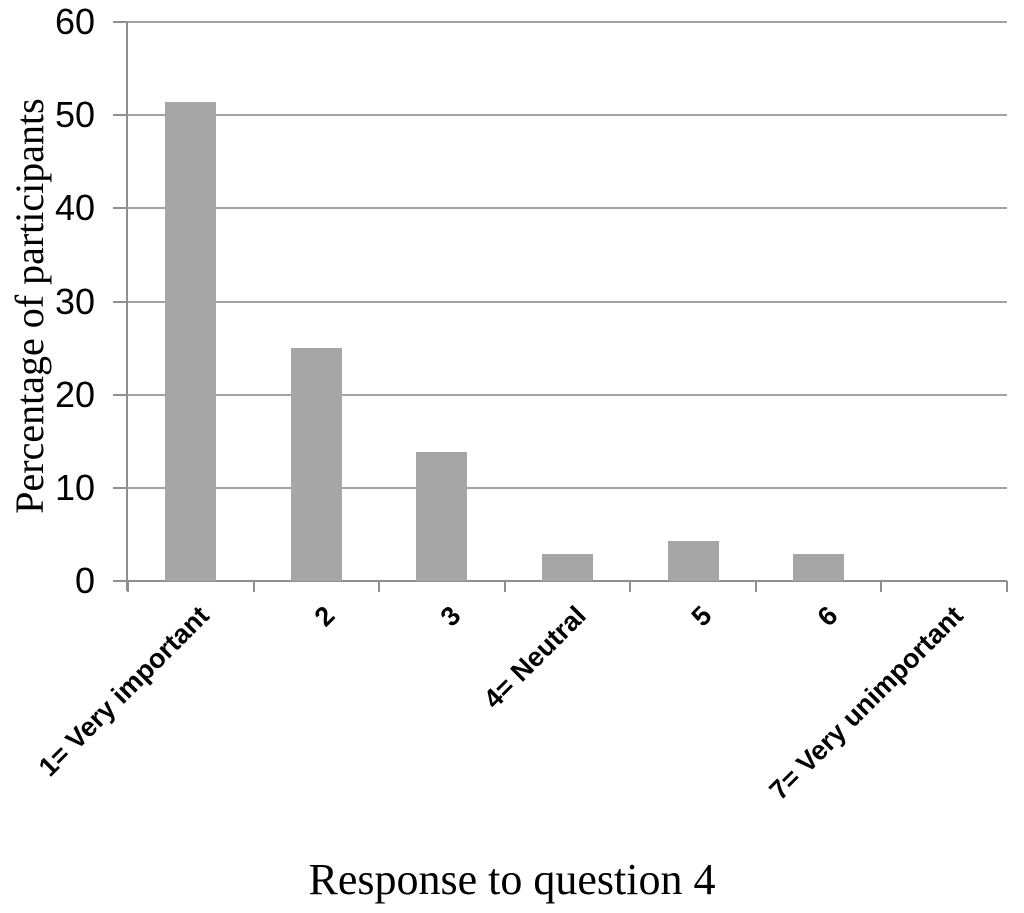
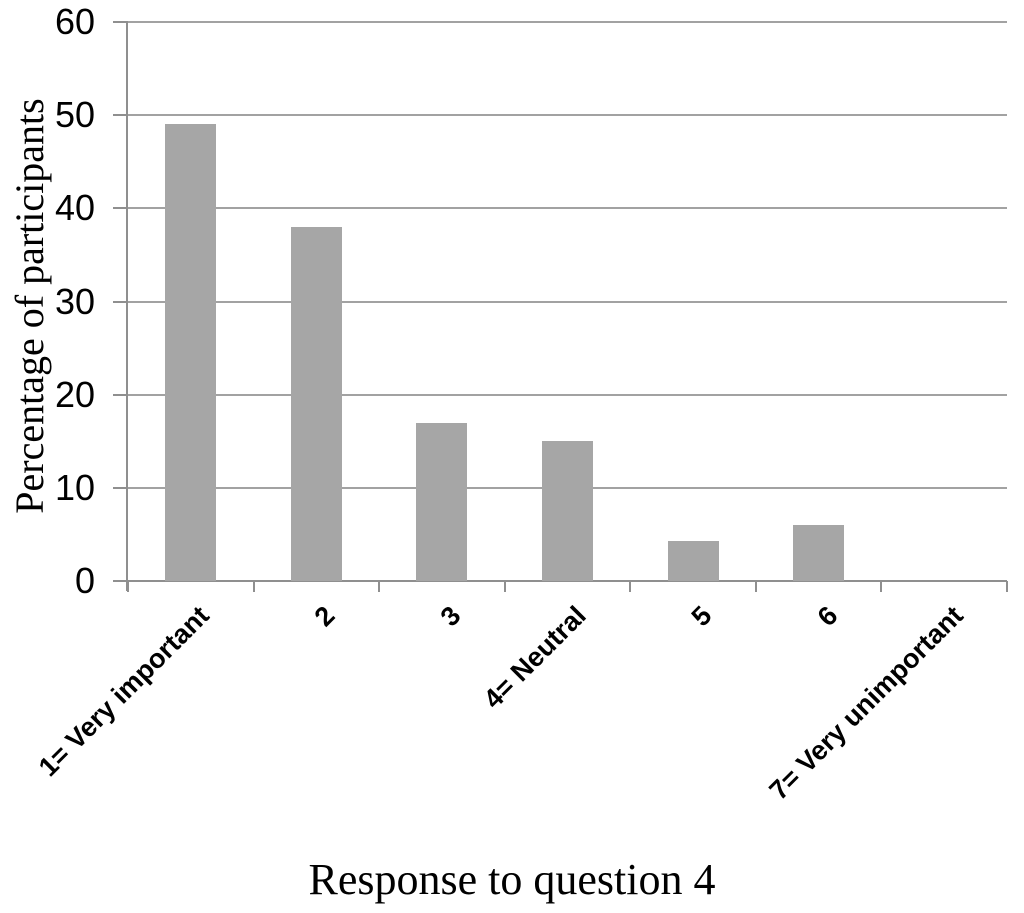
1= Very important: 51 -> 49
2: 25 -> 38
3: 14 -> 17
4= Neutral: 3 -> 15
6: 3 -> 6
